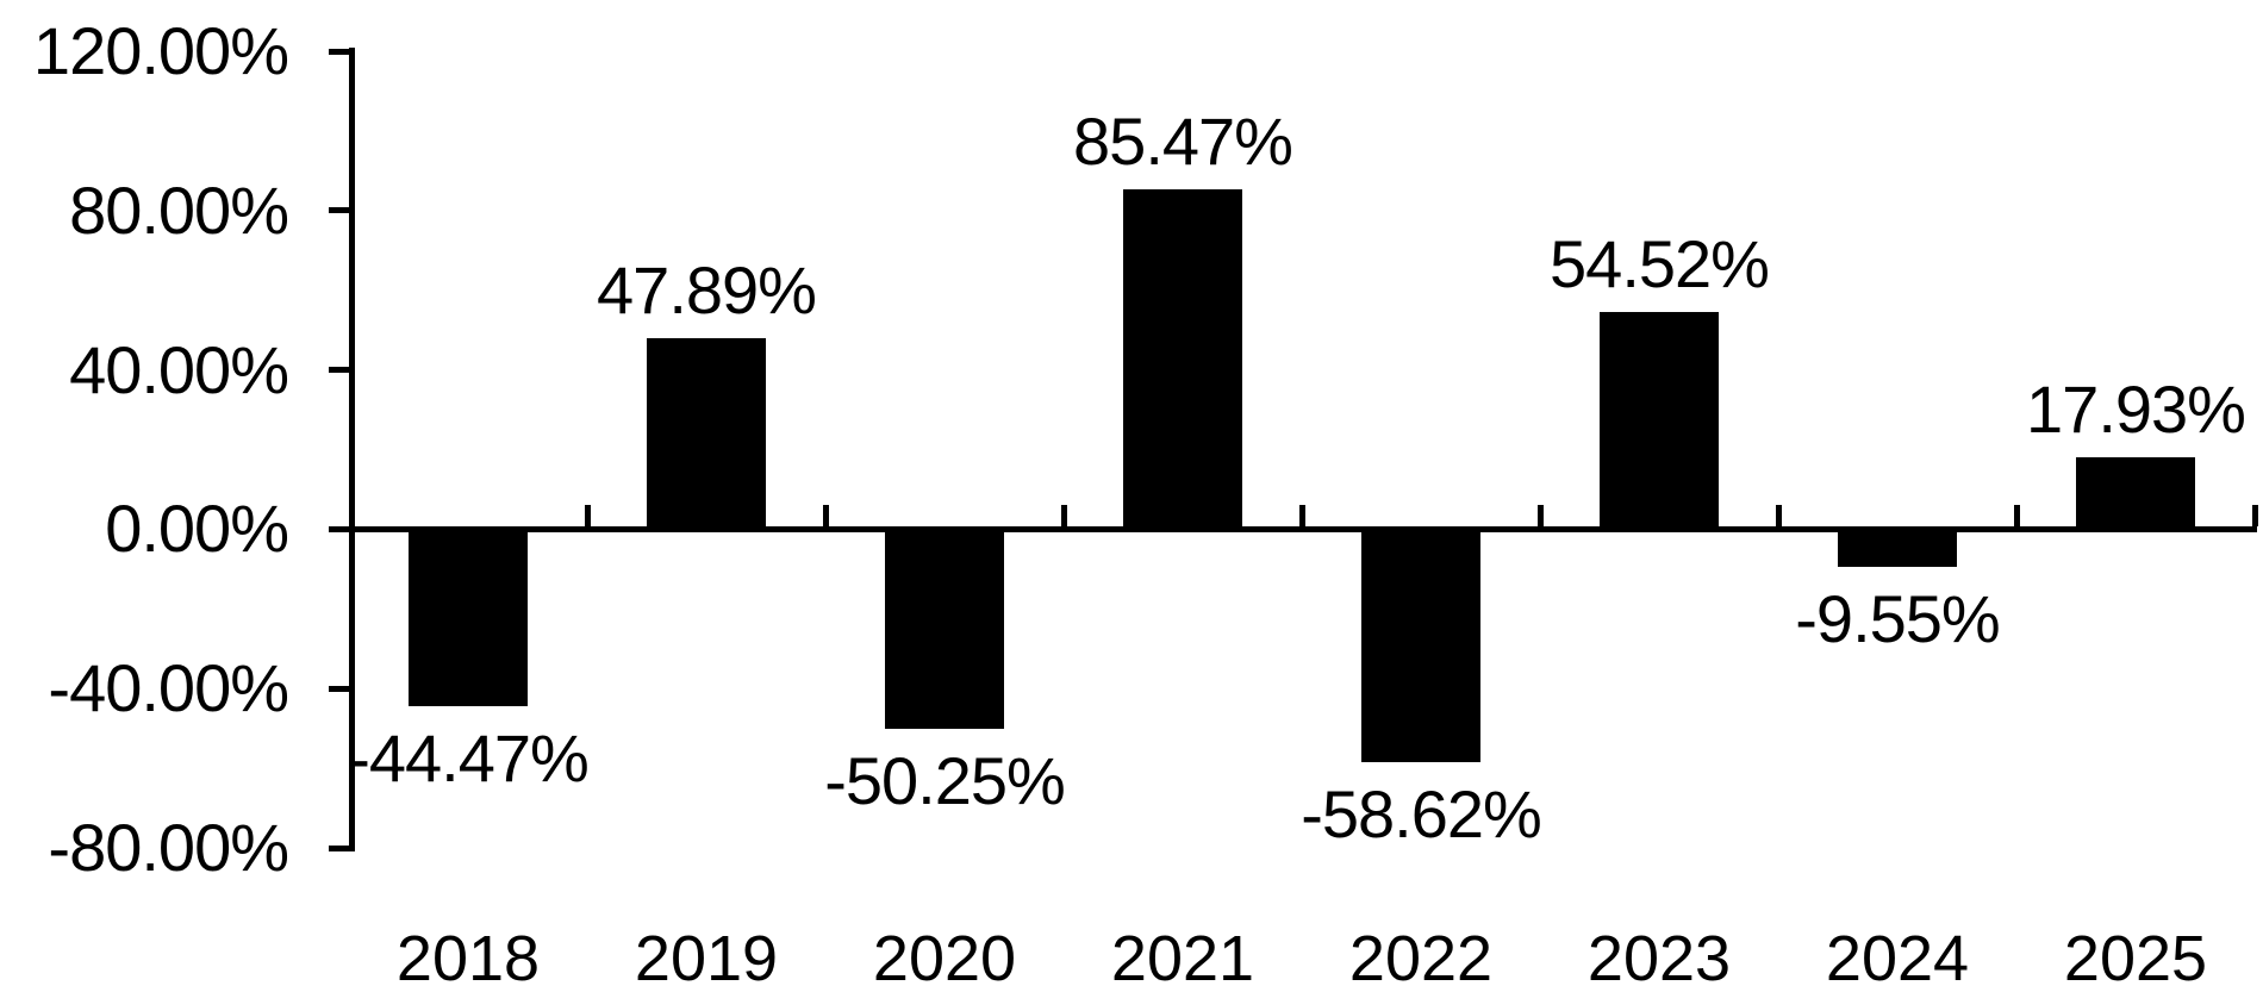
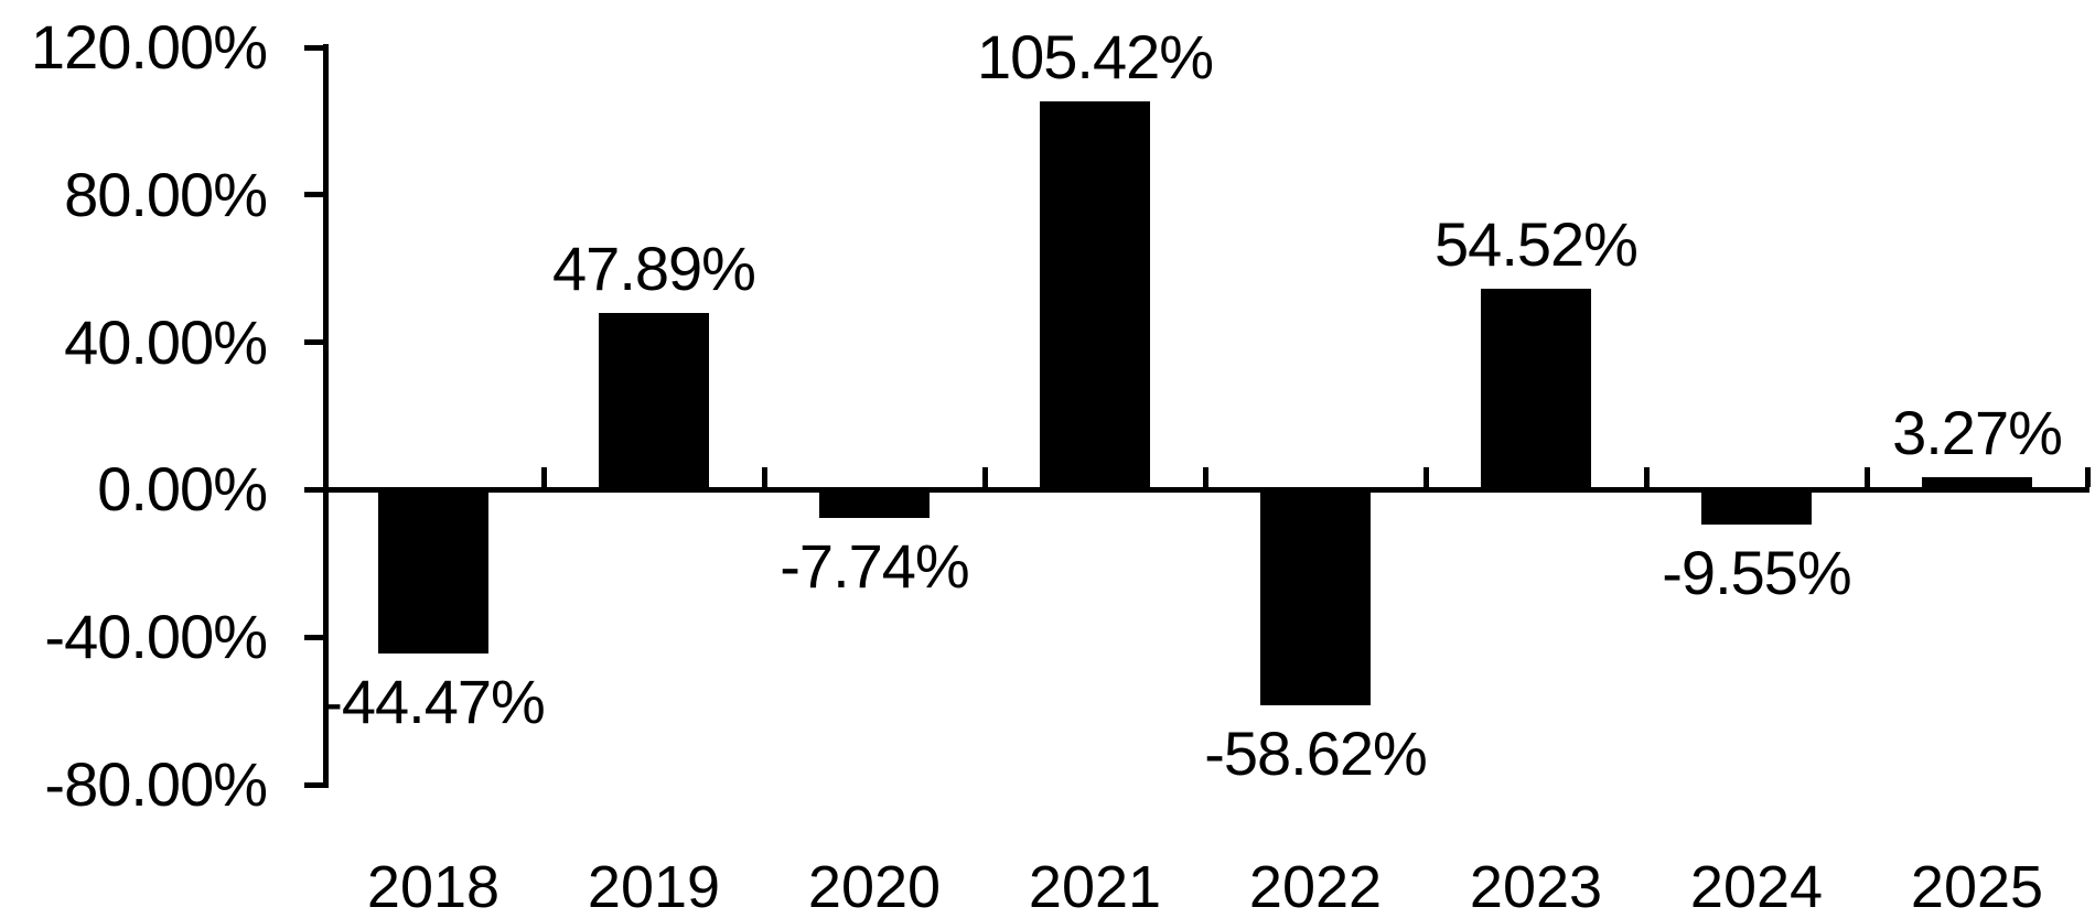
2020: -50.25% -> -7.74%
2021: 85.47% -> 105.42%
2025: 17.93% -> 3.27%
